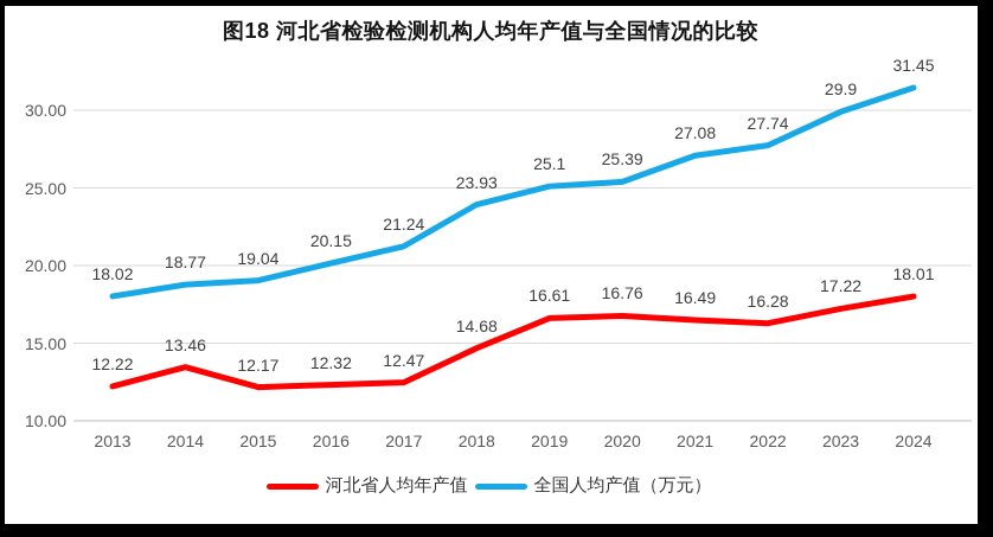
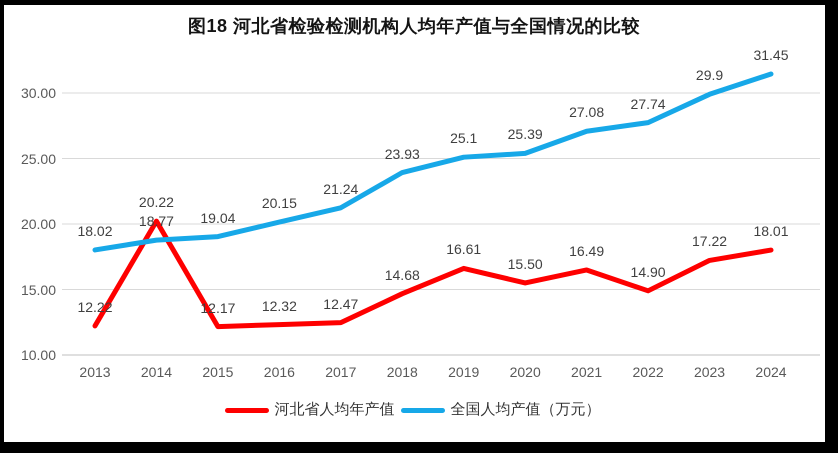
河北省人均年产值/2014: 13.46 -> 20.22
河北省人均年产值/2020: 16.76 -> 15.50
河北省人均年产值/2022: 16.28 -> 14.90
